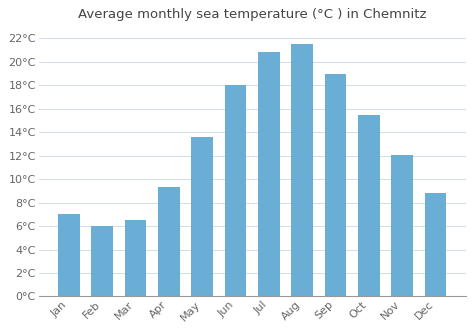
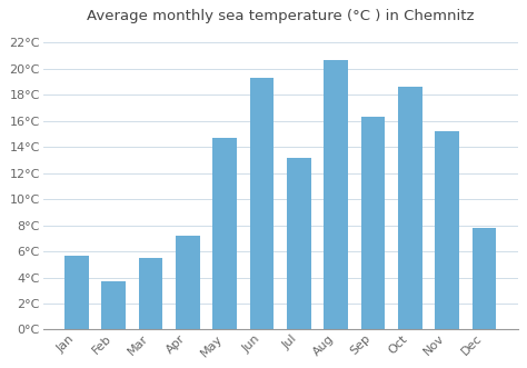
Jan: 7.0°C -> 5.7°C
Feb: 6.0°C -> 3.7°C
Mar: 6.5°C -> 5.5°C
Apr: 9.3°C -> 7.2°C
May: 13.6°C -> 14.7°C
Jun: 18.0°C -> 19.3°C
Jul: 20.8°C -> 13.2°C
Aug: 21.5°C -> 20.7°C
Sep: 19.0°C -> 16.3°C
Oct: 15.5°C -> 18.6°C
Nov: 12.1°C -> 15.2°C
Dec: 8.8°C -> 7.8°C
